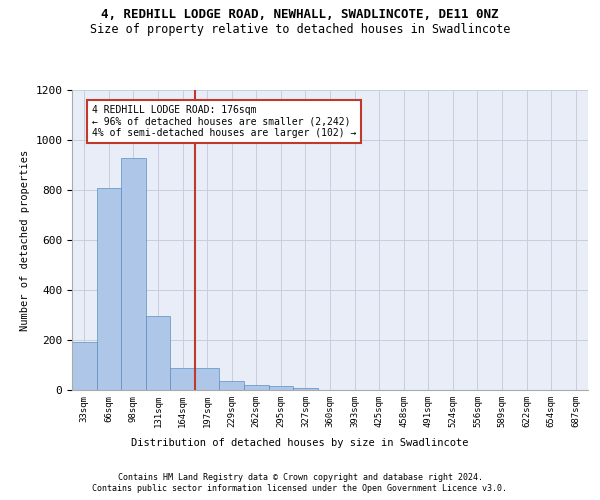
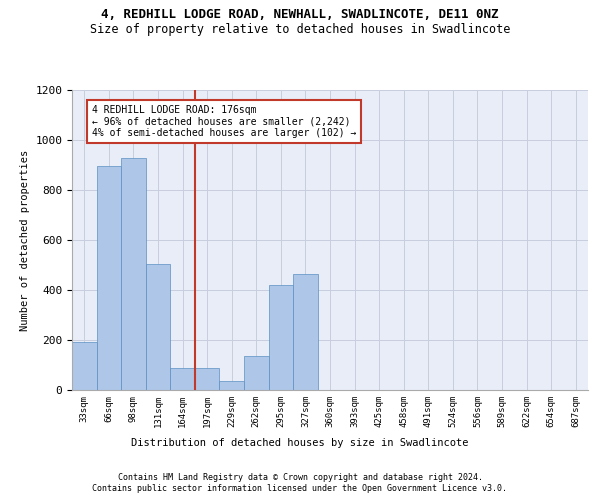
66sqm: 810 -> 895
131sqm: 295 -> 505
262sqm: 20 -> 135
295sqm: 15 -> 420
327sqm: 10 -> 465
